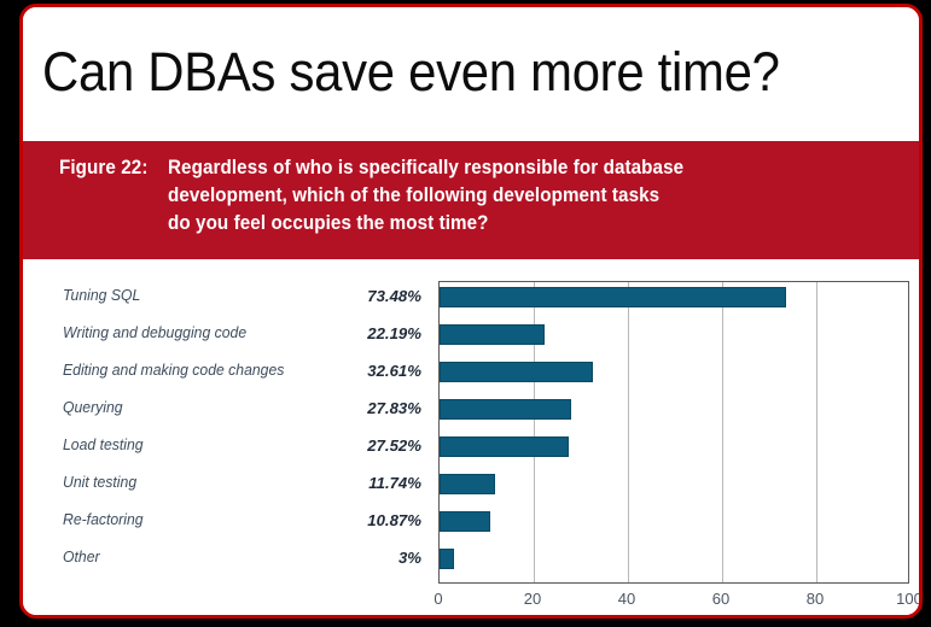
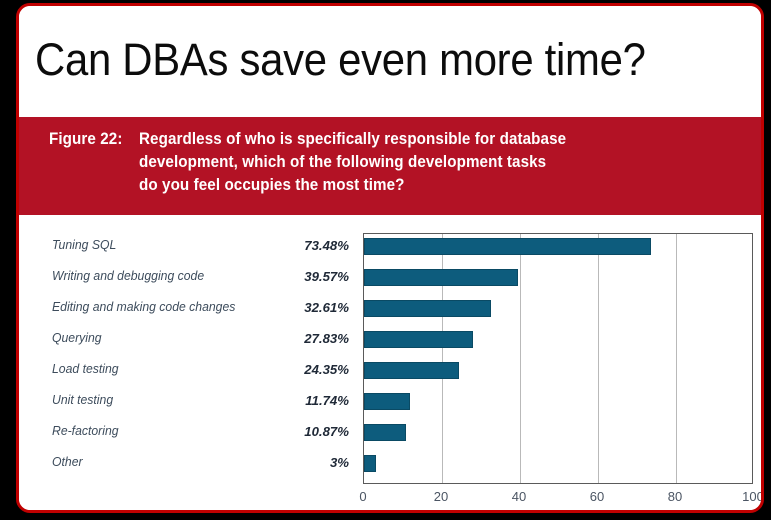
Writing and debugging code: 22.19% -> 39.57%
Load testing: 27.52% -> 24.35%
